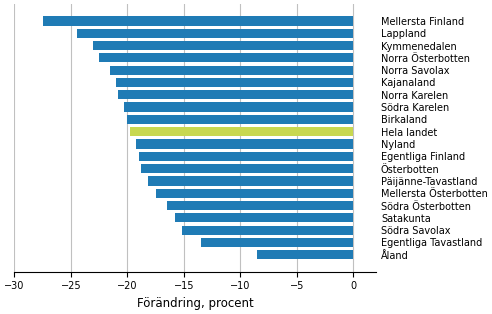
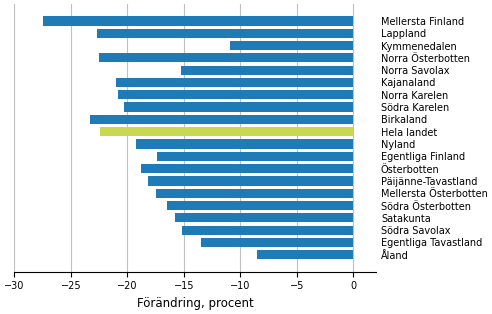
Lappland: -24.5 -> -22.7
Kymmenedalen: -23.0 -> -10.9
Norra Savolax: -21.5 -> -15.3
Birkaland: -20.0 -> -23.3
Hela landet: -19.8 -> -22.4
Egentliga Finland: -19.0 -> -17.4
